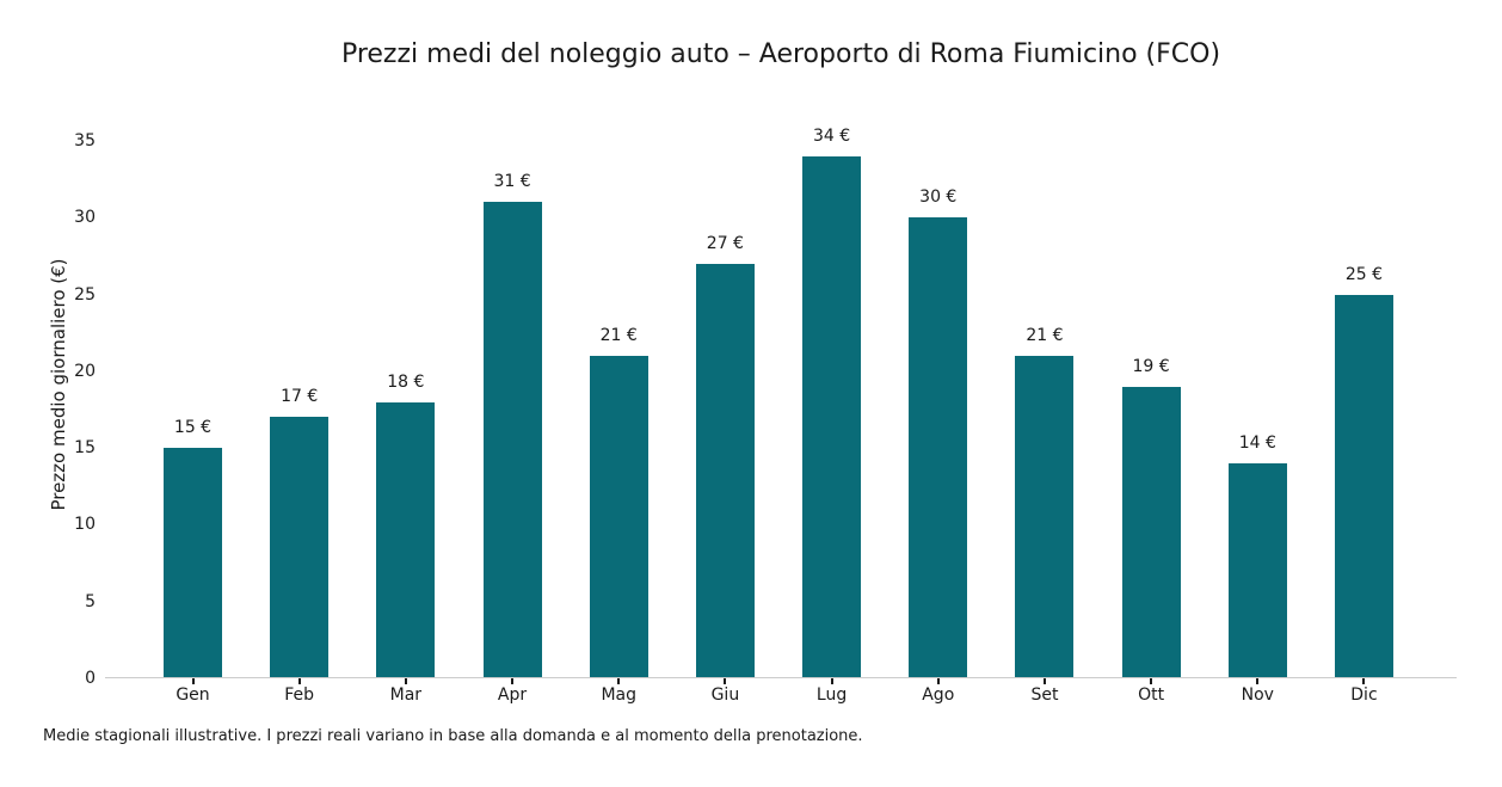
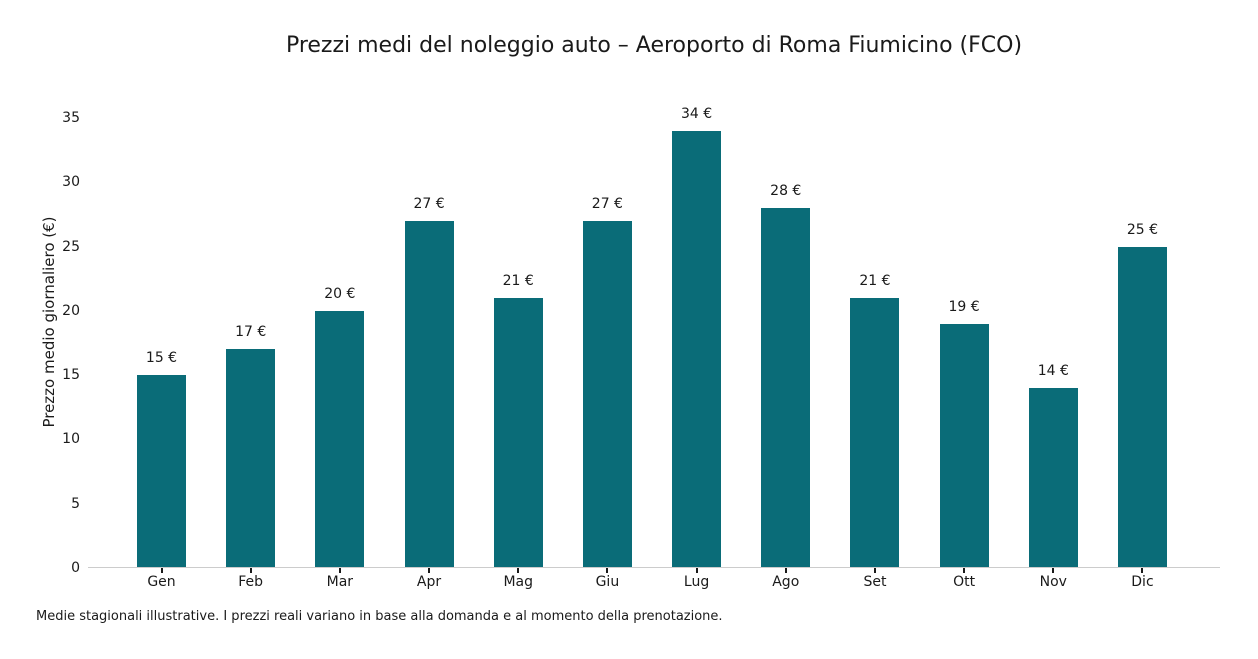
Mar: 18 -> 20
Apr: 31 -> 27
Ago: 30 -> 28
